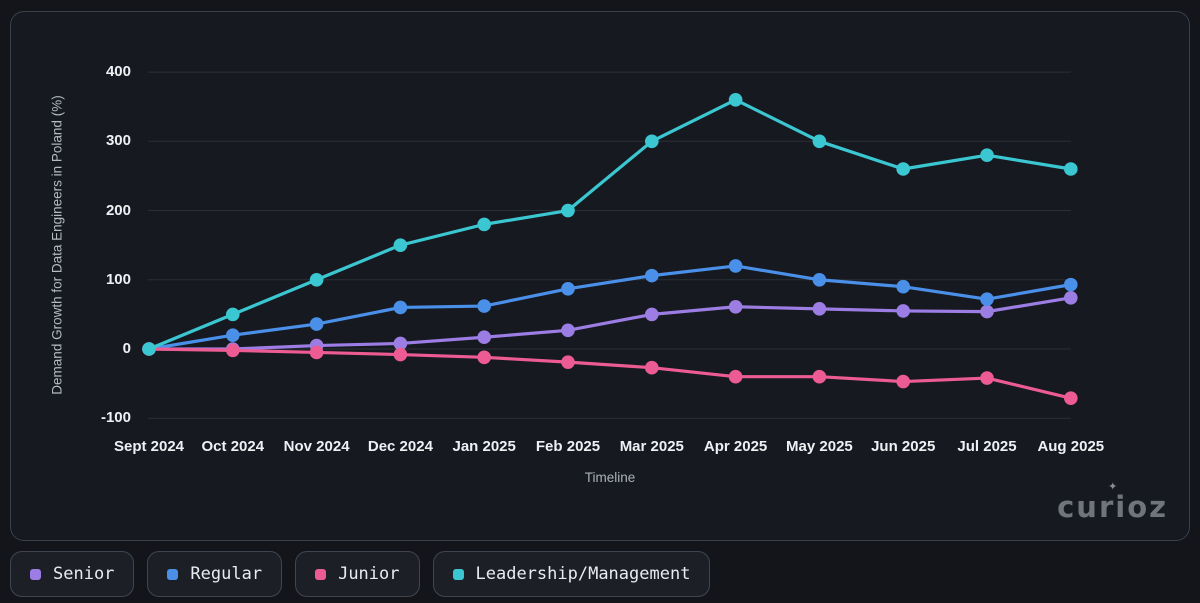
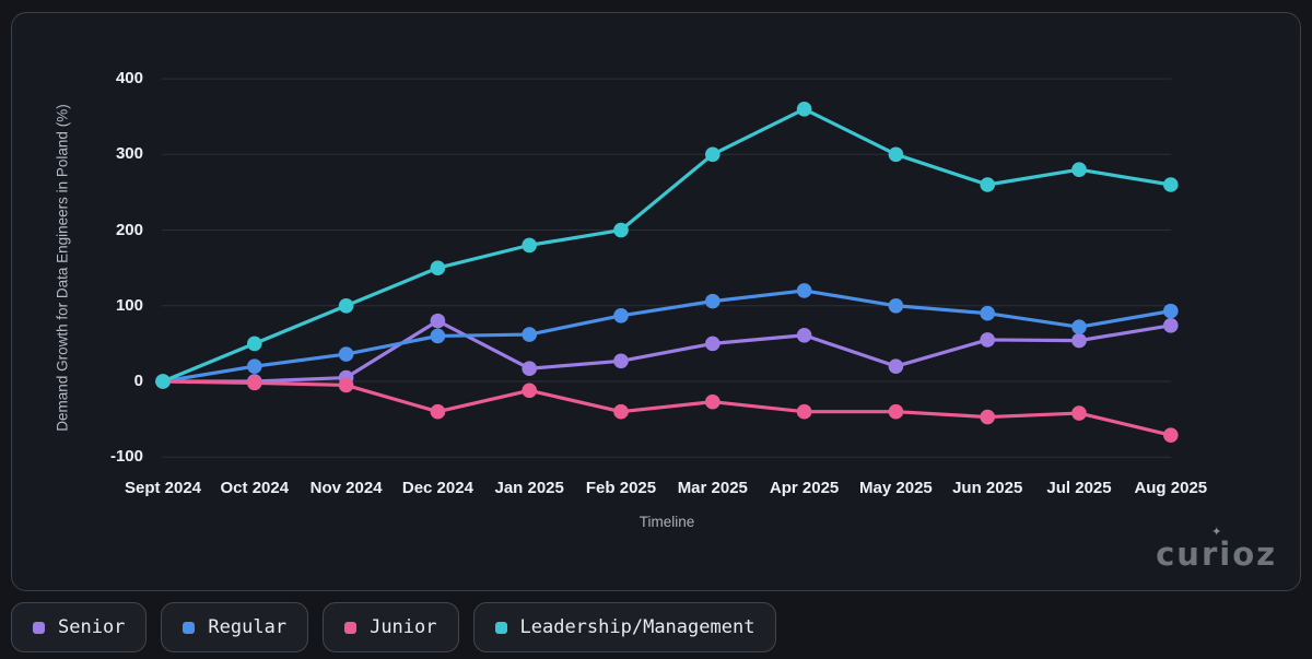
Senior/Dec 2024: 10 -> 80
Junior/Dec 2024: -10 -> -40
Junior/Feb 2025: -20 -> -40
Senior/May 2025: 60 -> 20
